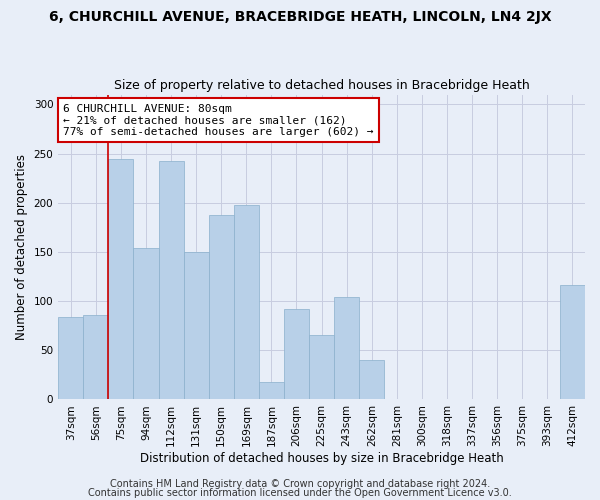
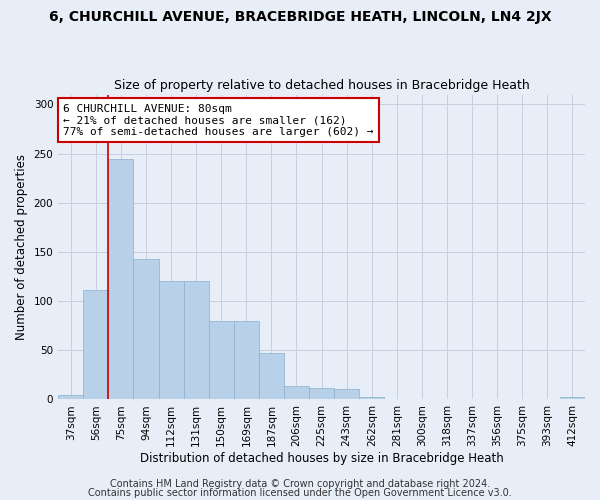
37sqm: 84 -> 5
56sqm: 86 -> 111
94sqm: 154 -> 143
112sqm: 242 -> 120
131sqm: 150 -> 120
150sqm: 188 -> 80
169sqm: 198 -> 80
187sqm: 18 -> 47
206sqm: 92 -> 14
225sqm: 66 -> 12
243sqm: 104 -> 11
262sqm: 40 -> 3
412sqm: 116 -> 3
